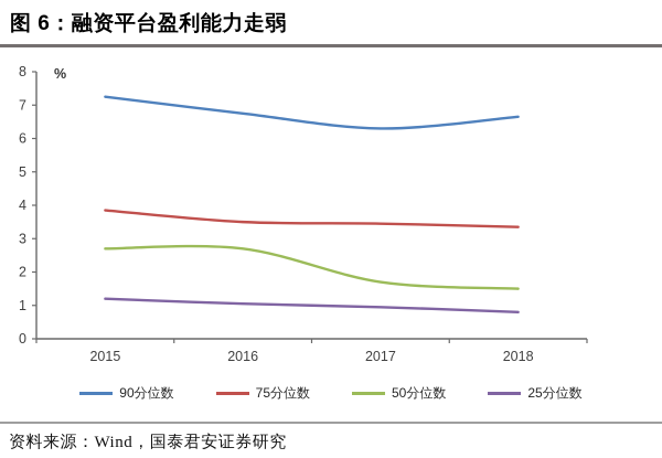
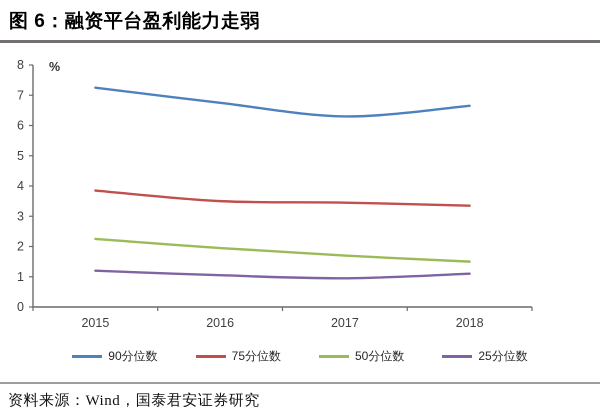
50分位数/2015: 2.7 -> 2.2
50分位数/2016: 2.7 -> 1.9
25分位数/2018: 0.8 -> 1.1
